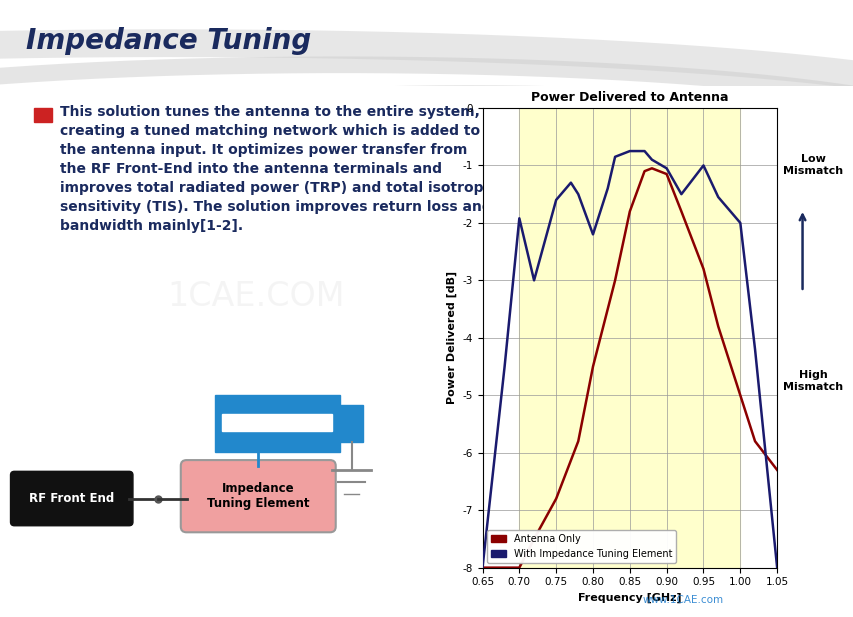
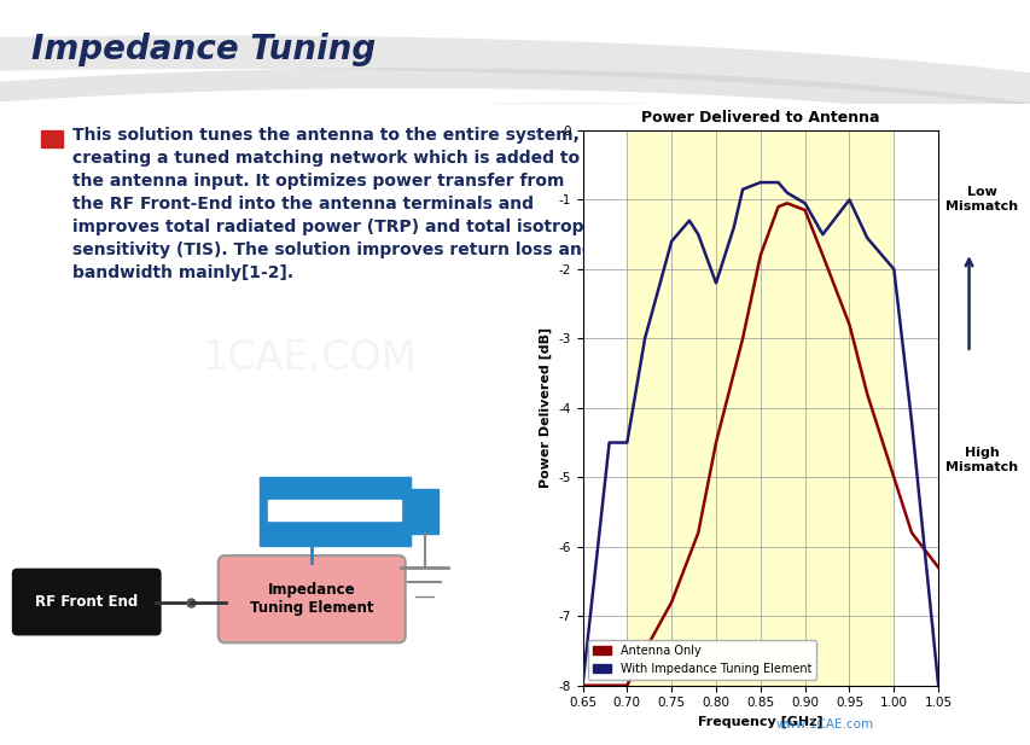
Power Delivered to Antenna/With Impedance Tuning Element/0.70: -1.92 -> -4.50
